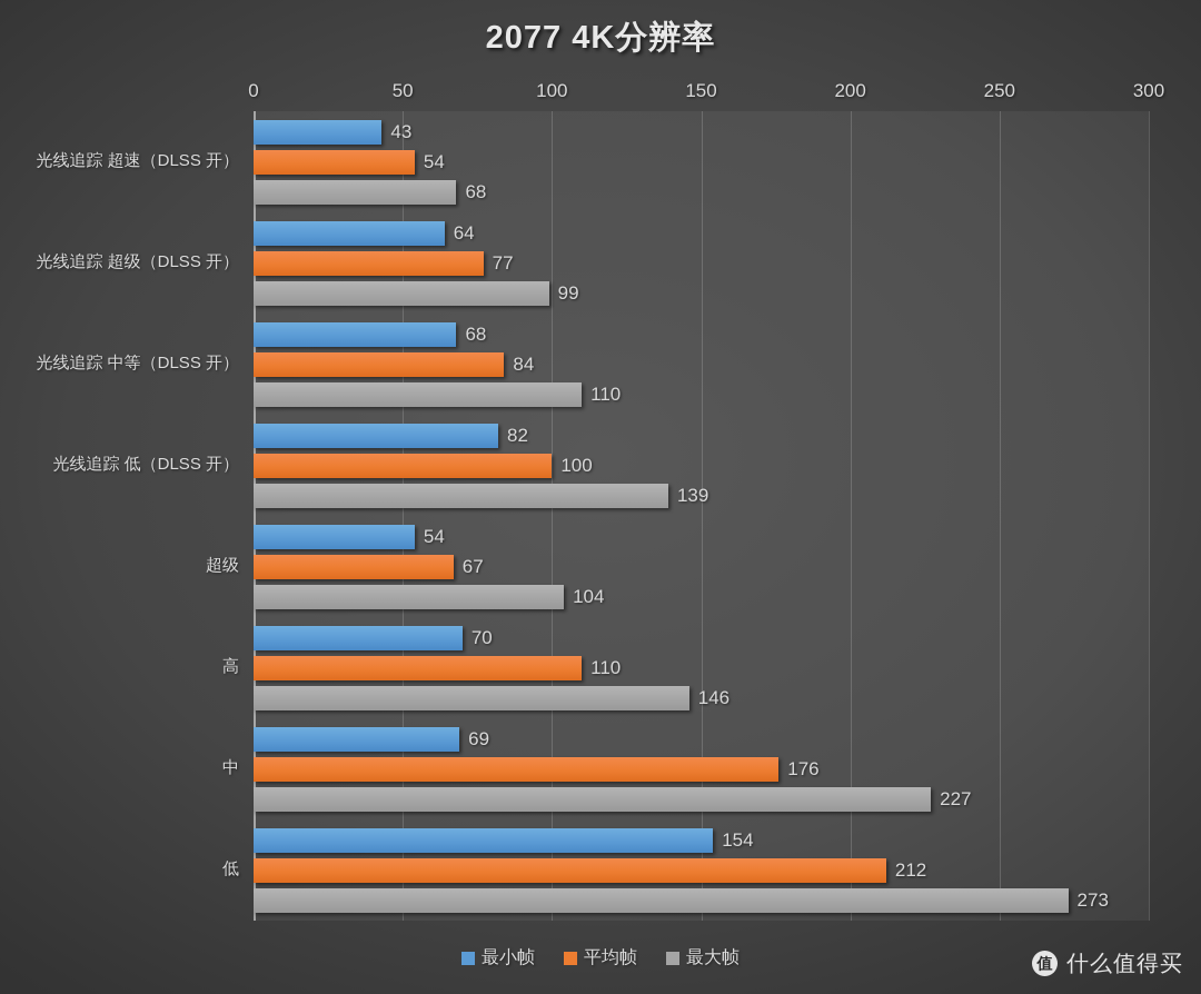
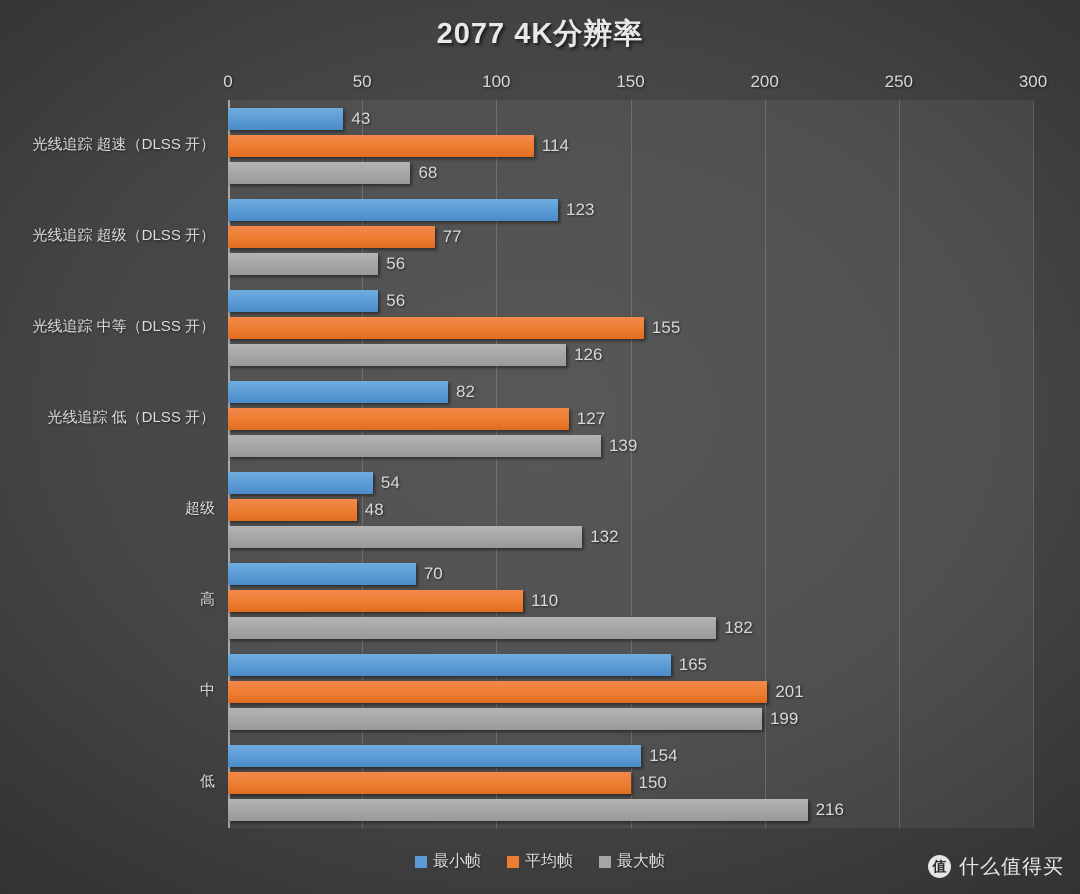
平均帧/光线追踪 超速（DLSS 开）: 54 -> 114
最小帧/光线追踪 超级（DLSS 开）: 64 -> 123
最大帧/光线追踪 超级（DLSS 开）: 99 -> 56
最小帧/光线追踪 中等（DLSS 开）: 68 -> 56
平均帧/光线追踪 中等（DLSS 开）: 84 -> 155
最大帧/光线追踪 中等（DLSS 开）: 110 -> 126
平均帧/光线追踪 低（DLSS 开）: 100 -> 127
平均帧/超级: 67 -> 48
最大帧/超级: 104 -> 132
最大帧/高: 146 -> 182
最小帧/中: 69 -> 165
平均帧/中: 176 -> 201
最大帧/中: 227 -> 199
平均帧/低: 212 -> 150
最大帧/低: 273 -> 216
